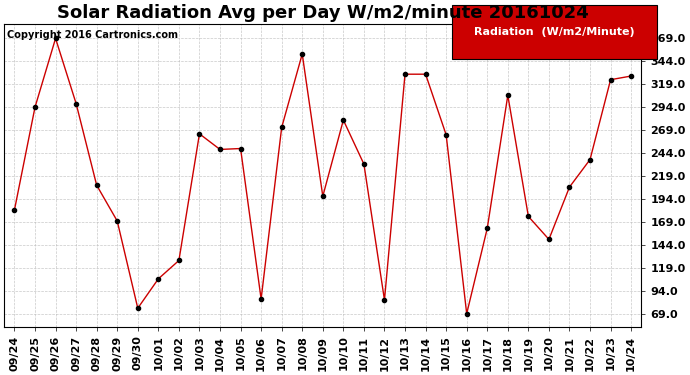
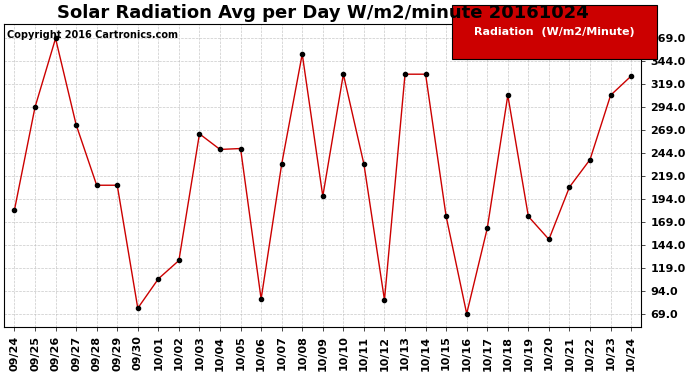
09/27: 298 -> 275
09/29: 170 -> 209
10/07: 272 -> 232
10/10: 280 -> 330
10/15: 264 -> 175
10/23: 324 -> 307
